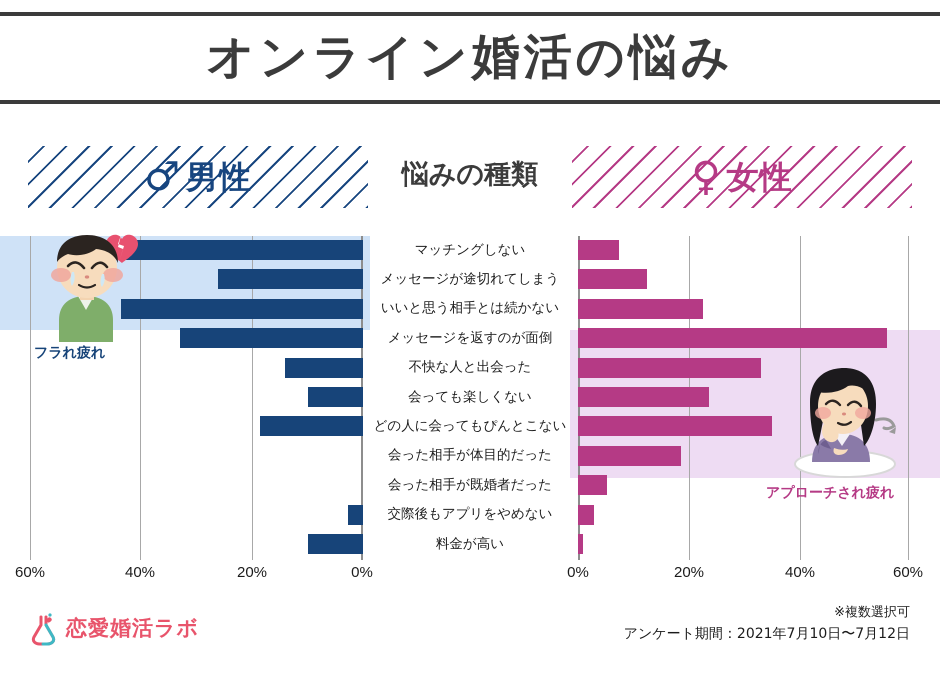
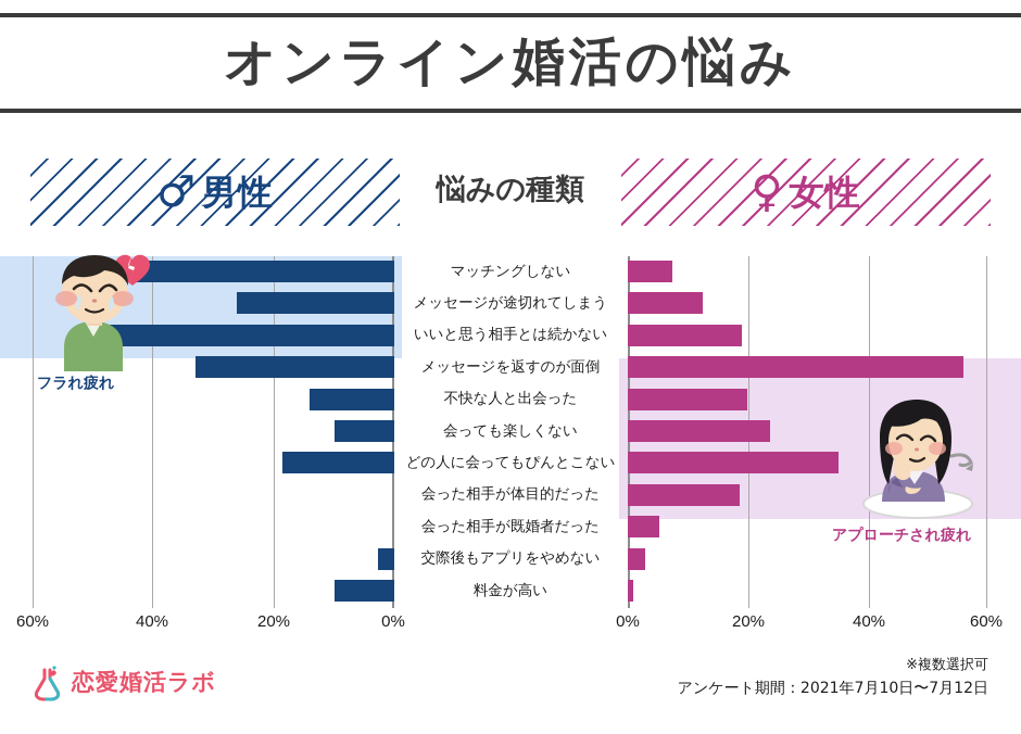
男性/いいと思う相手とは続かない: 44% -> 49%
女性/いいと思う相手とは続かない: 23% -> 19%
女性/不快な人と出会った: 33% -> 20%
